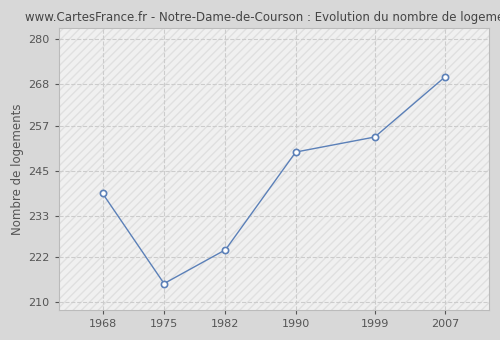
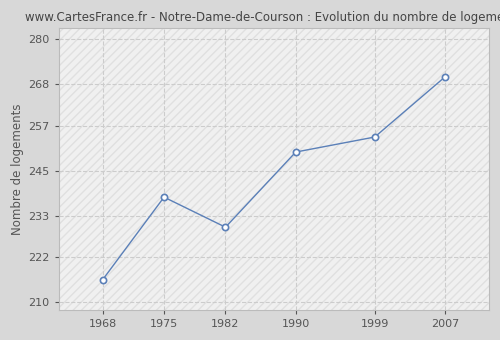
1968: 239 -> 216
1975: 215 -> 238
1982: 224 -> 230
